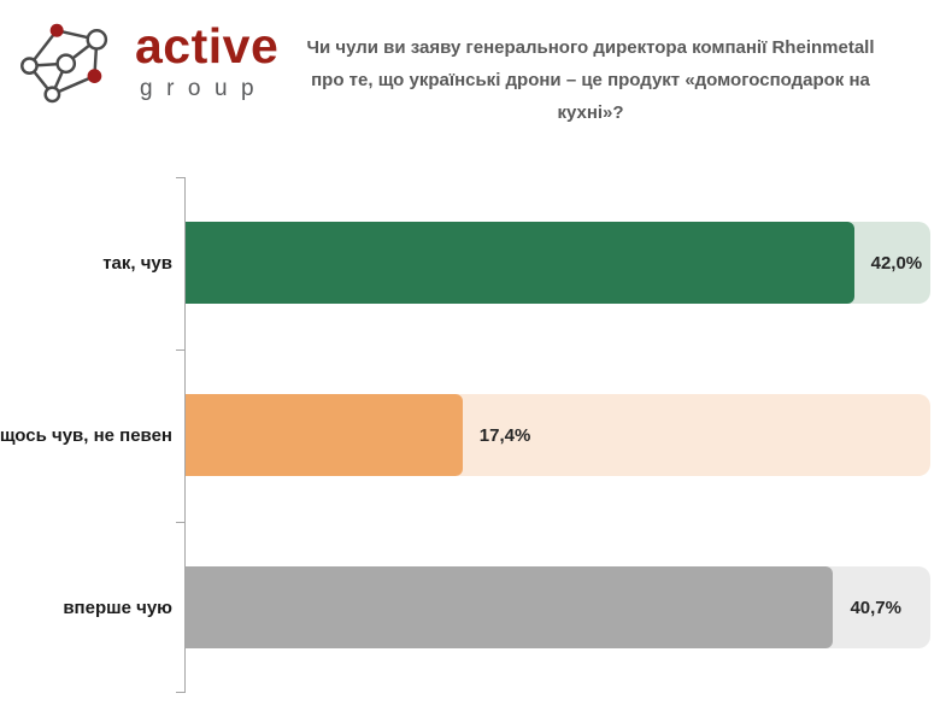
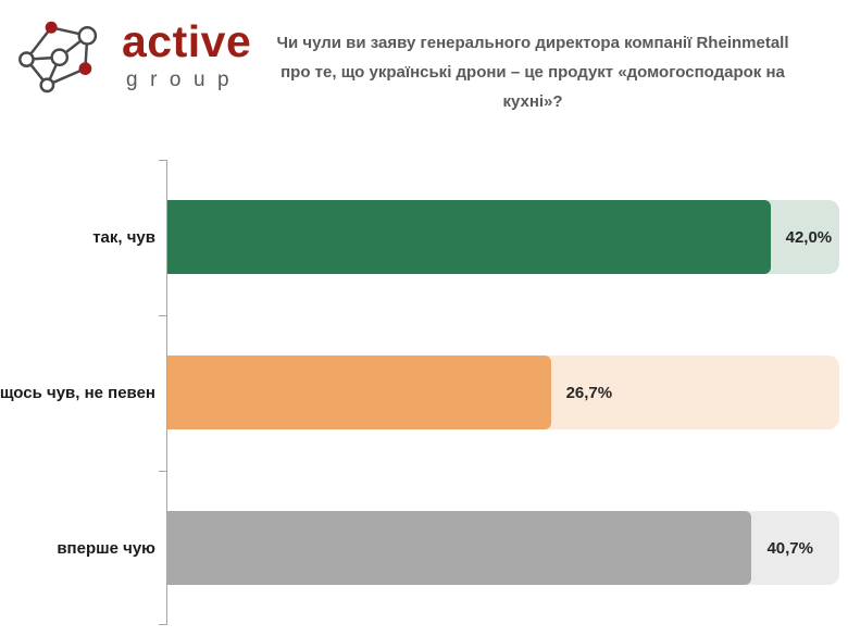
щось чув, не певен: 17,4% -> 26,7%
